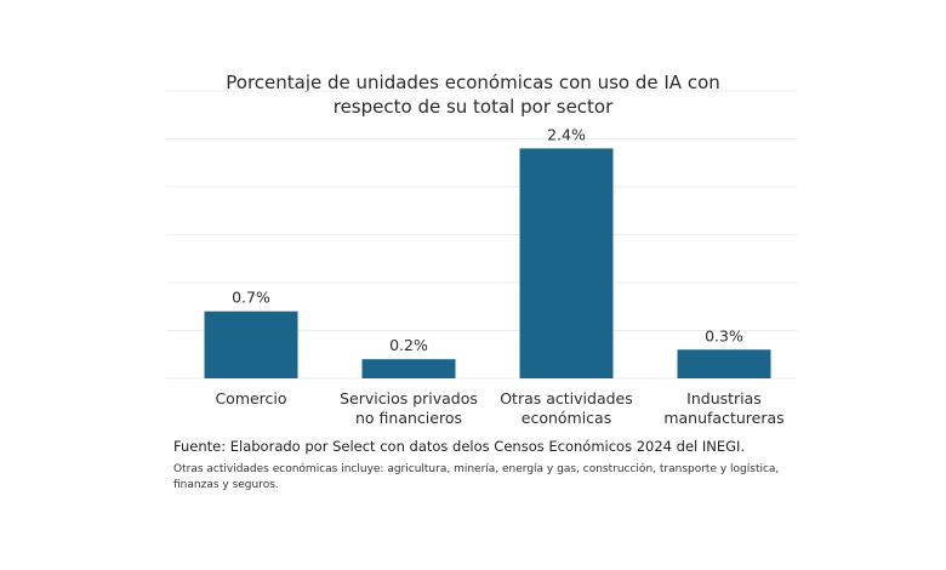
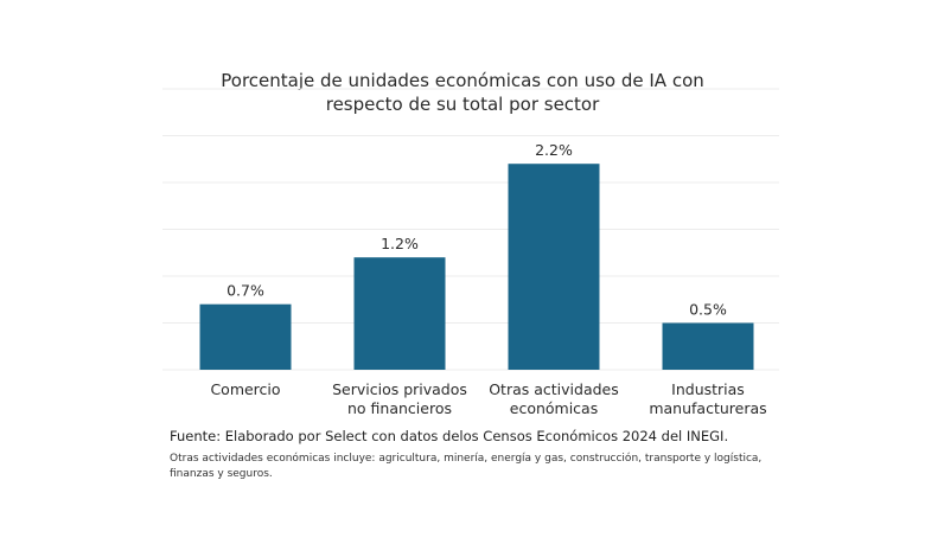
Servicios privados no financieros: 0.2% -> 1.2%
Otras actividades económicas: 2.4% -> 2.2%
Industrias manufactureras: 0.3% -> 0.5%
